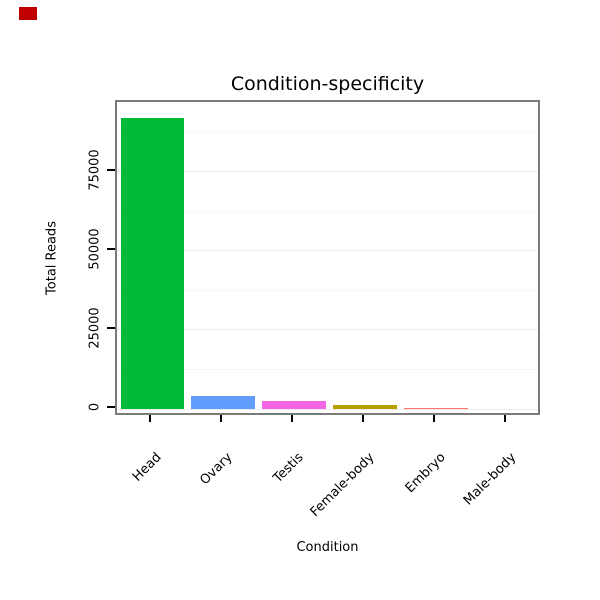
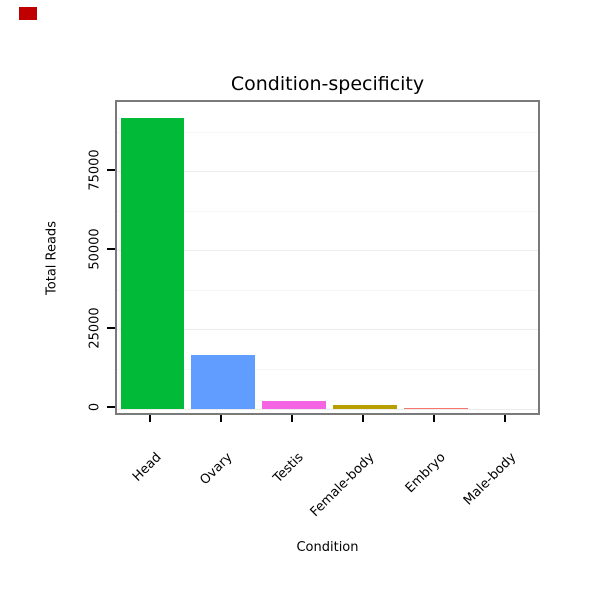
Ovary: 4000 -> 17000
